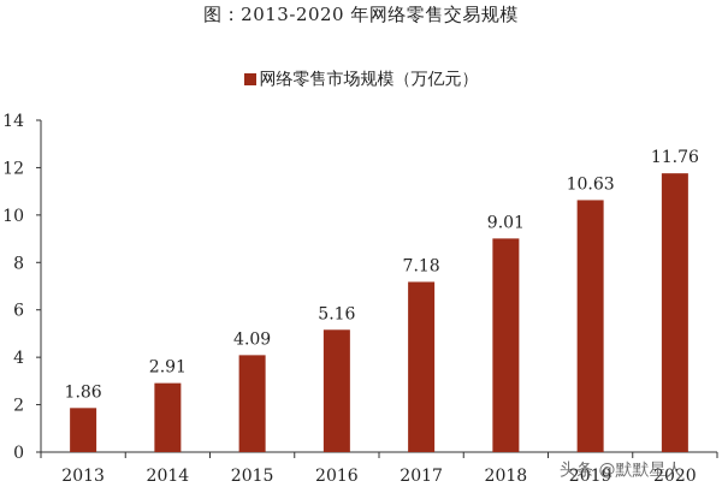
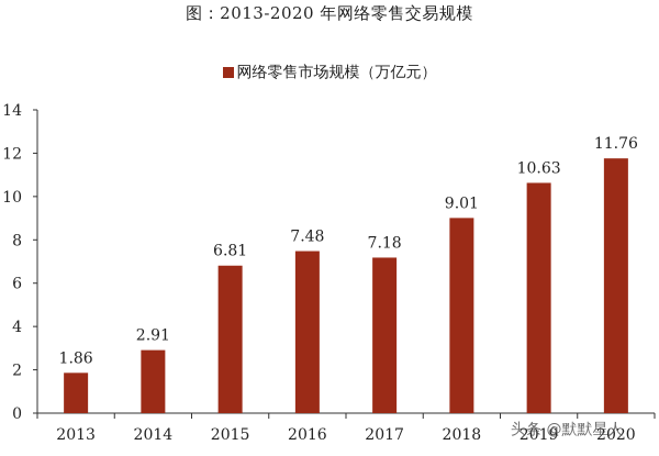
2015: 4.09 -> 6.81
2016: 5.16 -> 7.48
